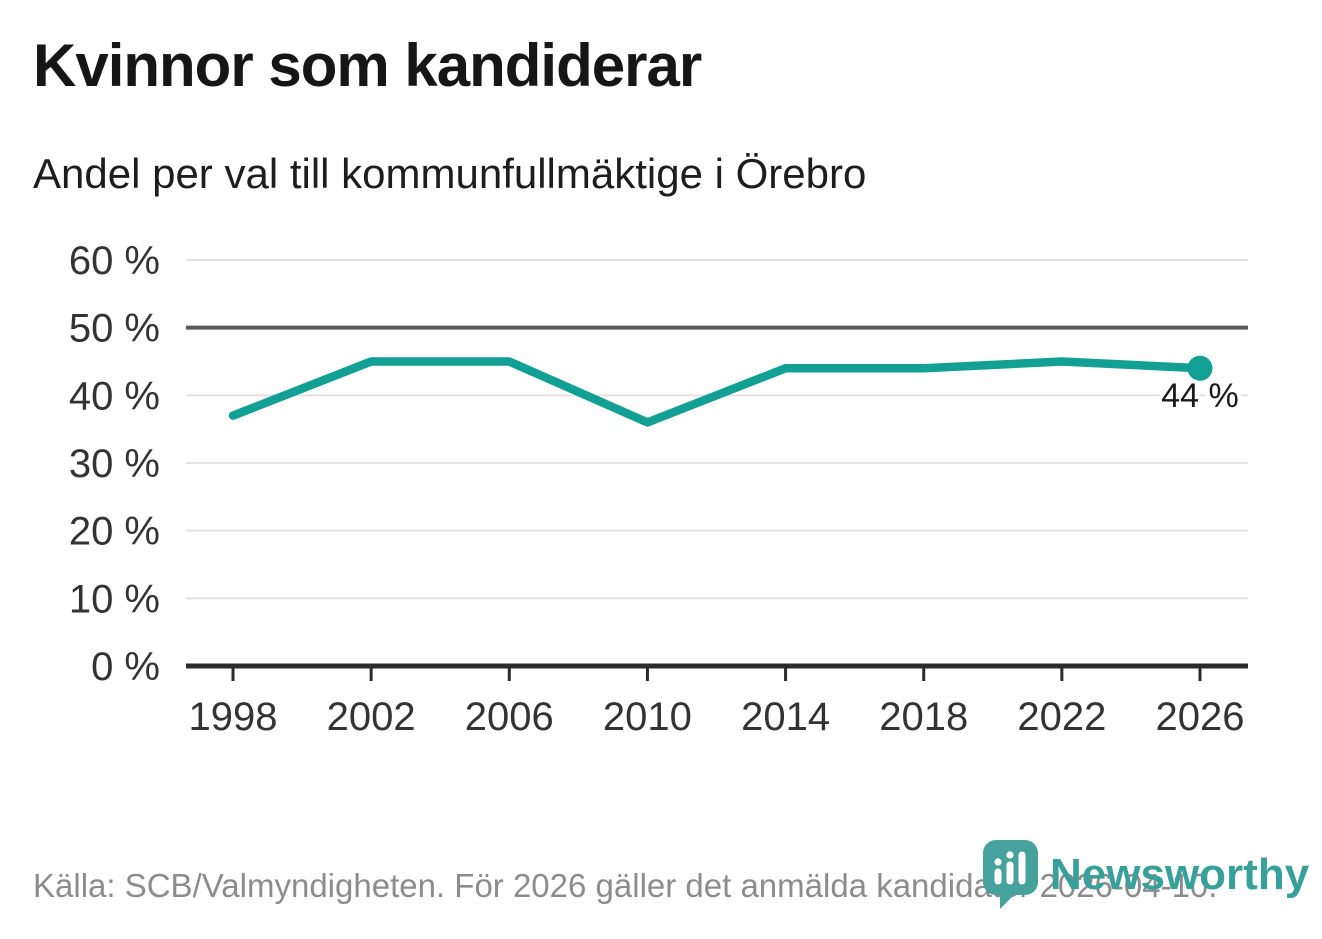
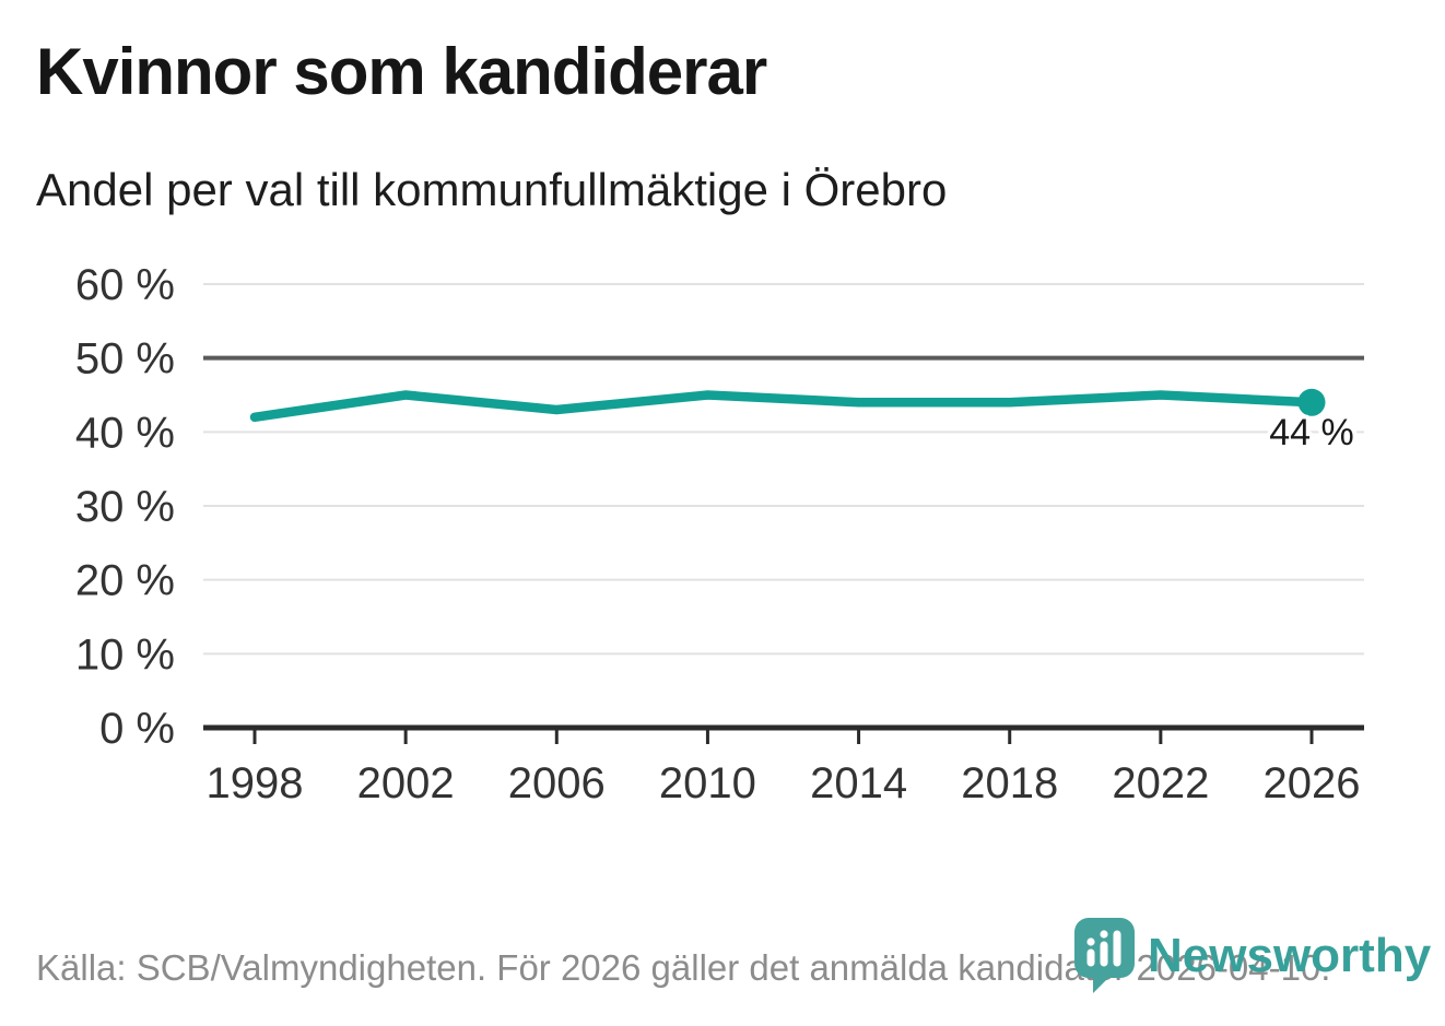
1998: 37% -> 42%
2006: 45% -> 43%
2010: 36% -> 45%
